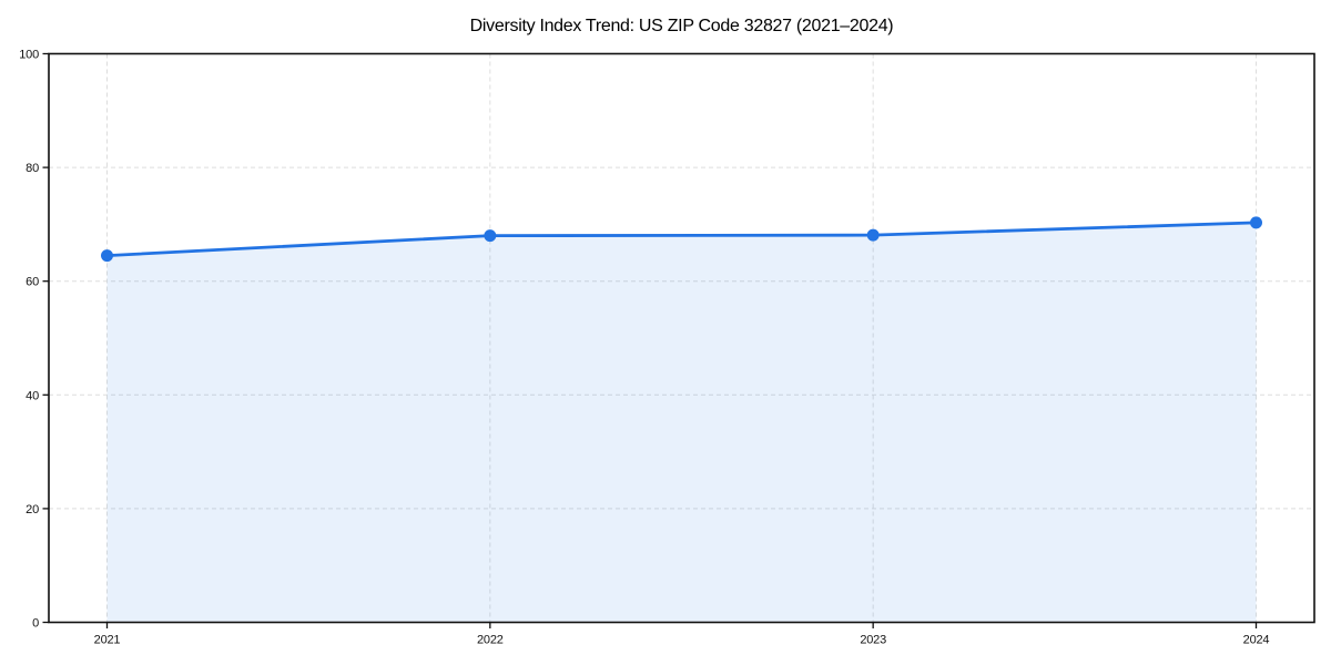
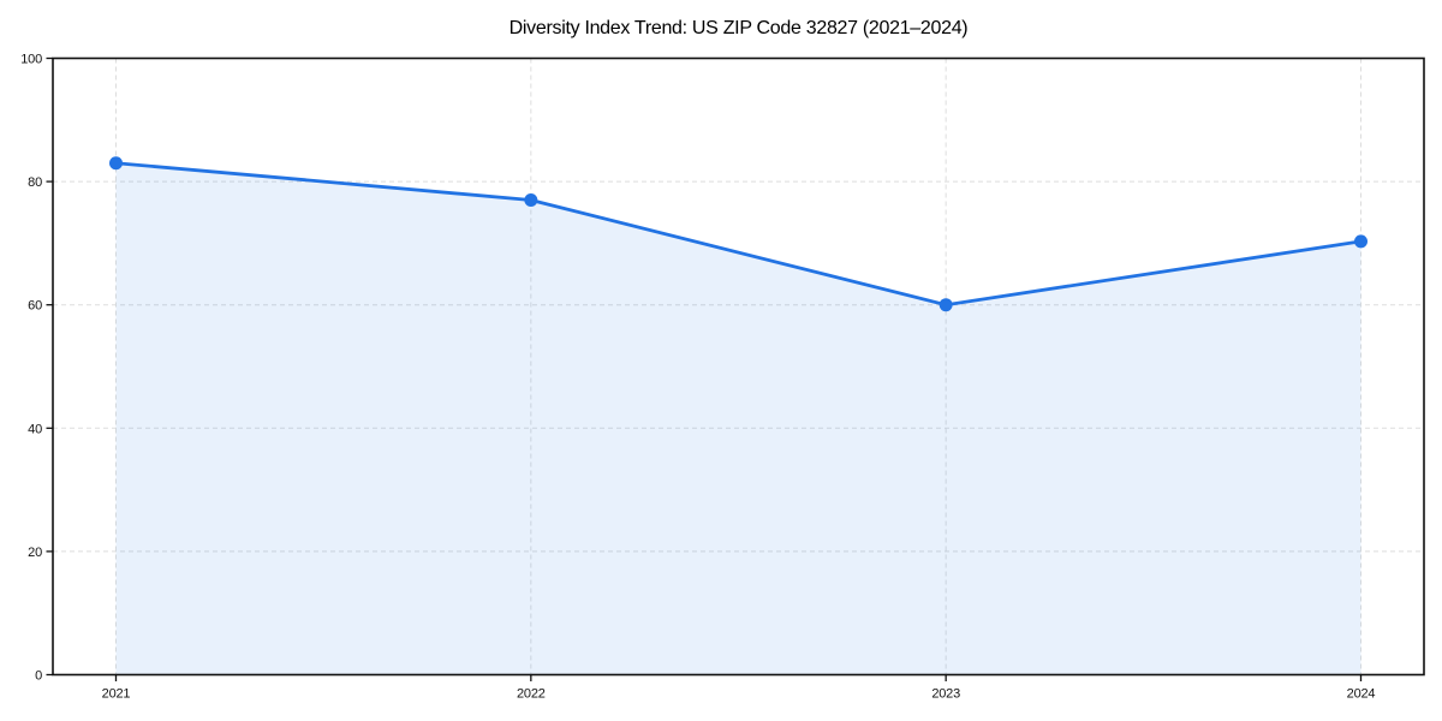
2021: 64 -> 83
2022: 68 -> 77
2023: 68 -> 60
